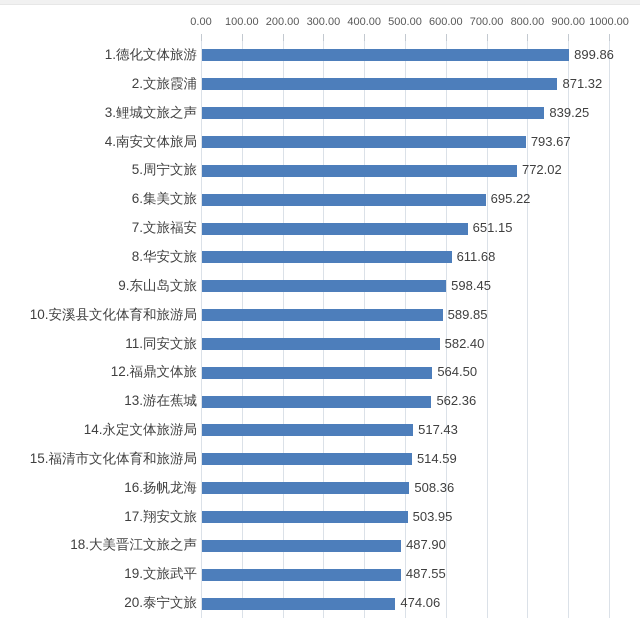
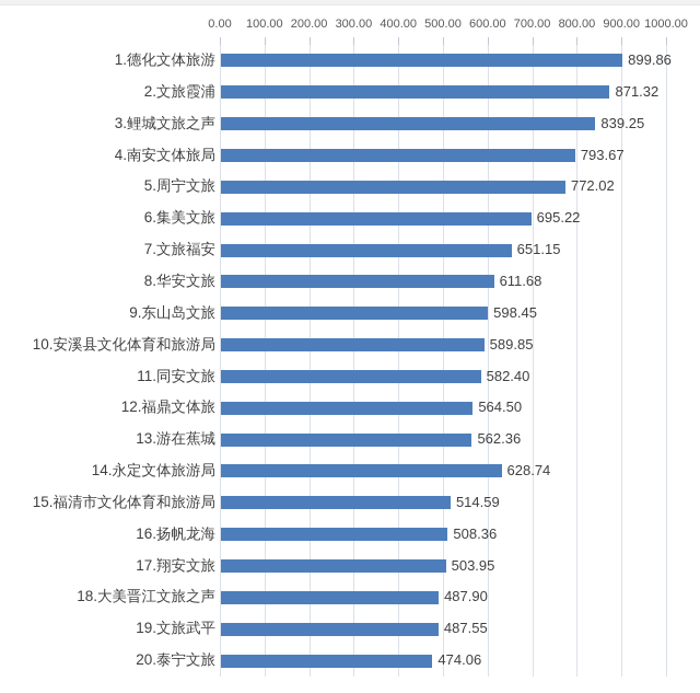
14.永定文体旅游局: 517.43 -> 628.74
